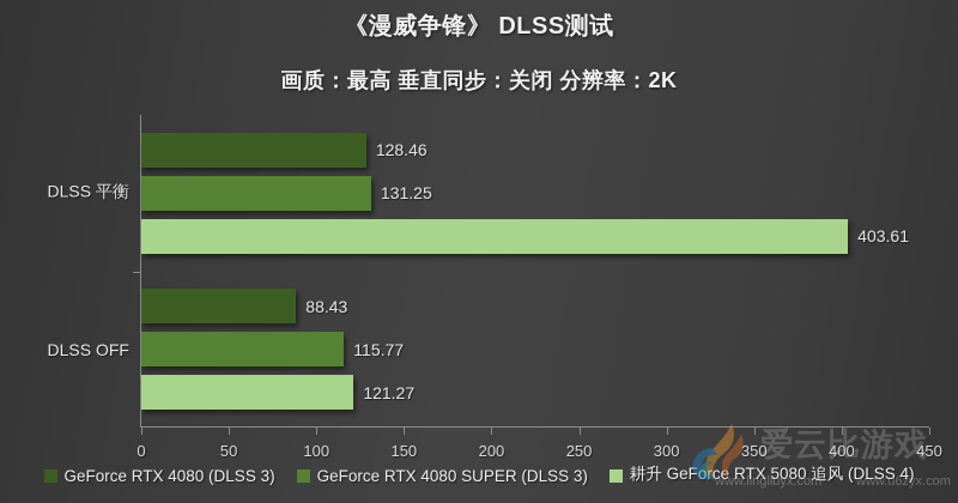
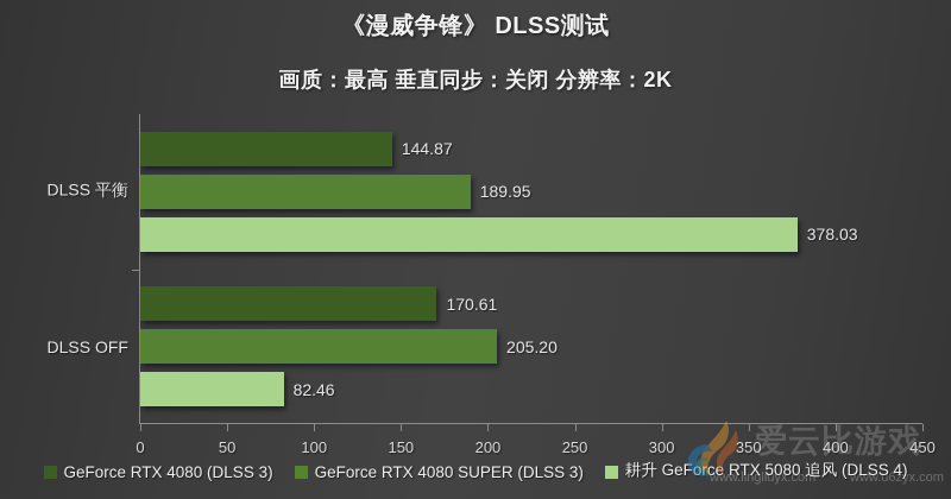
GeForce RTX 4080 (DLSS 3)/DLSS 平衡: 128.46 -> 144.87
GeForce RTX 4080 SUPER (DLSS 3)/DLSS 平衡: 131.25 -> 189.95
耕升 GeForce RTX 5080 追风 (DLSS 4)/DLSS 平衡: 403.61 -> 378.03
GeForce RTX 4080 (DLSS 3)/DLSS OFF: 88.43 -> 170.61
GeForce RTX 4080 SUPER (DLSS 3)/DLSS OFF: 115.77 -> 205.20
耕升 GeForce RTX 5080 追风 (DLSS 4)/DLSS OFF: 121.27 -> 82.46
